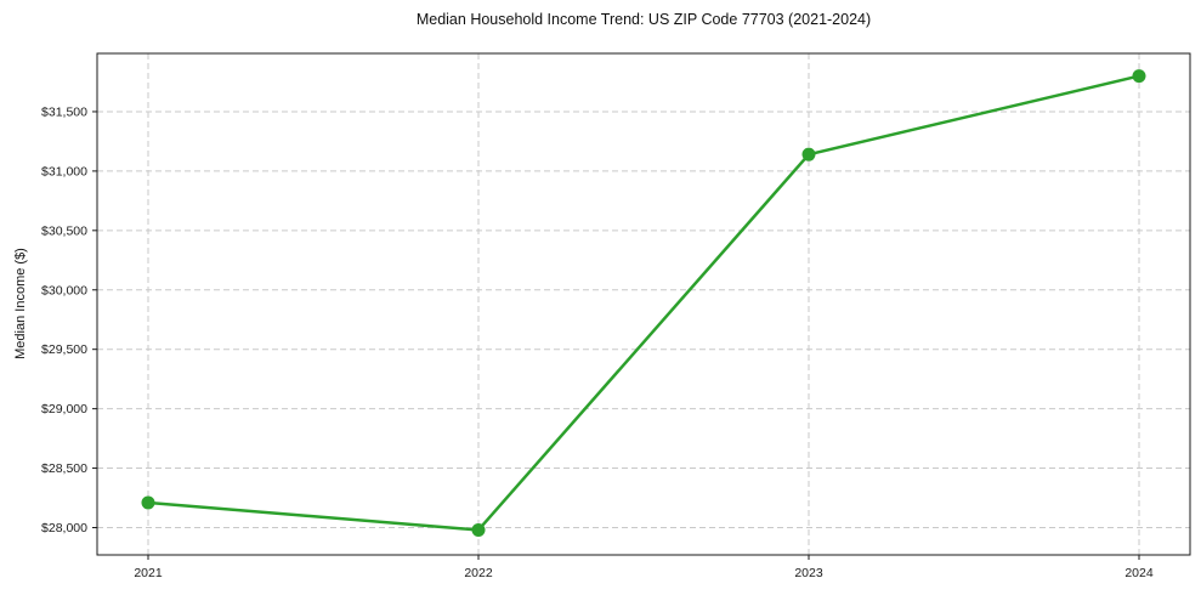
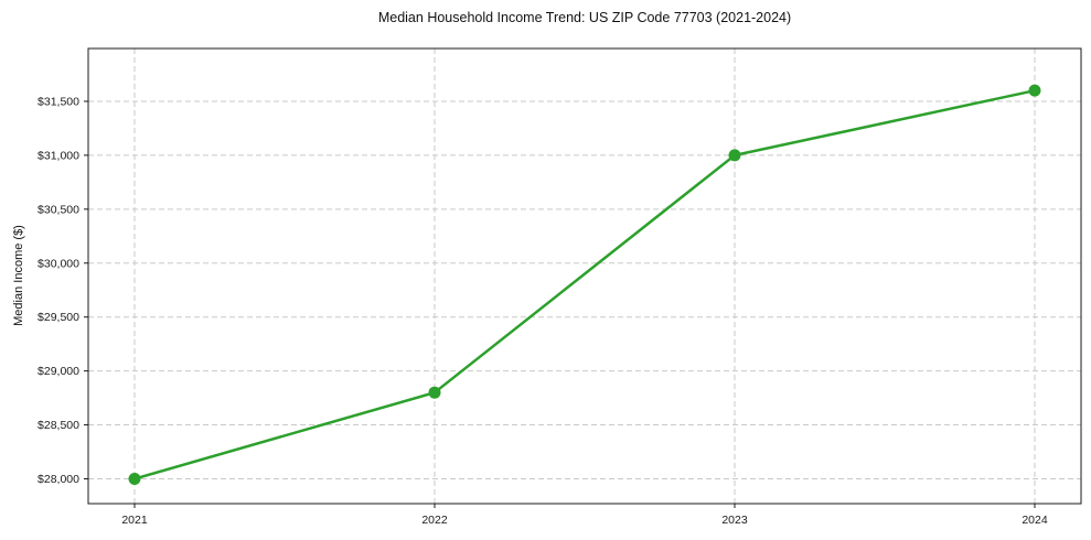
2021: $28200 -> $28000
2022: $28000 -> $28800
2023: $31100 -> $31000
2024: $31800 -> $31600
